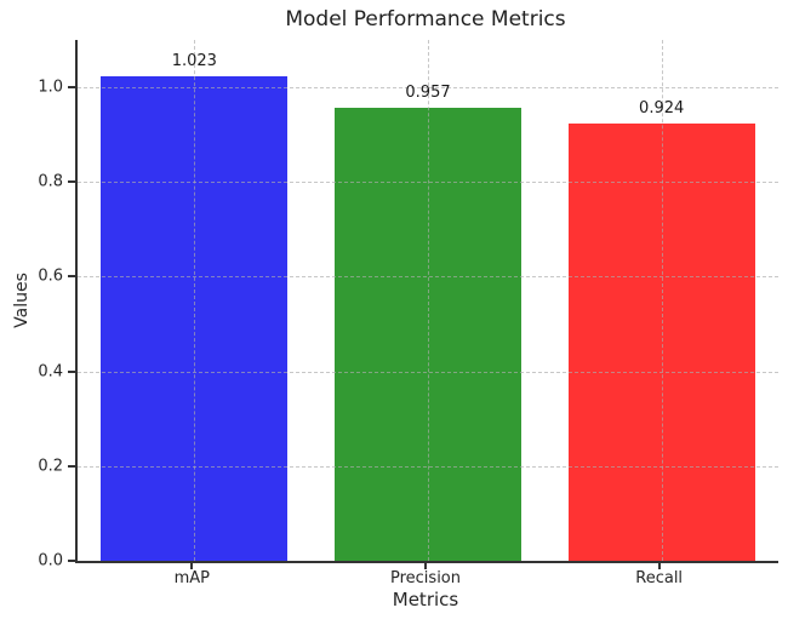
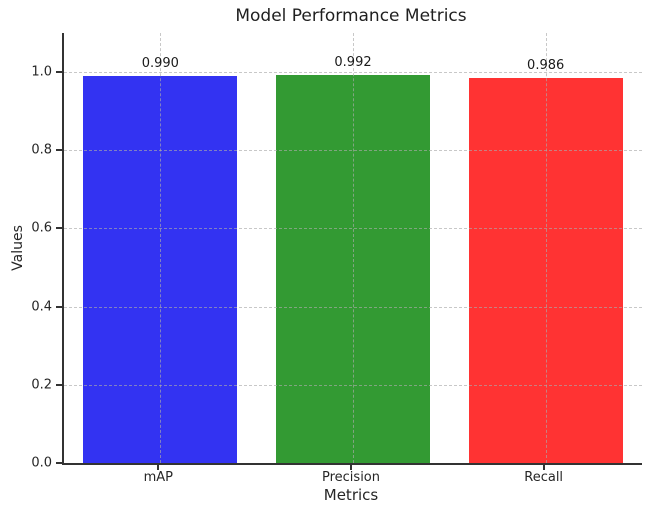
mAP: 1.023 -> 0.990
Precision: 0.957 -> 0.992
Recall: 0.924 -> 0.986
